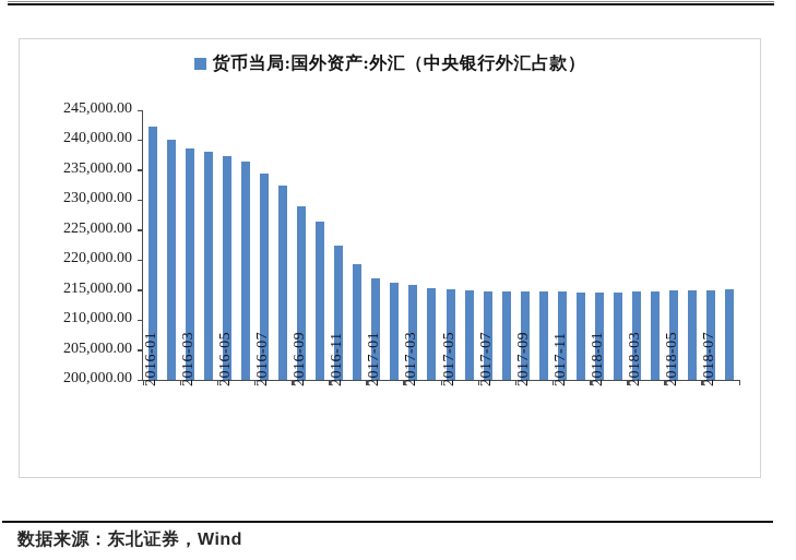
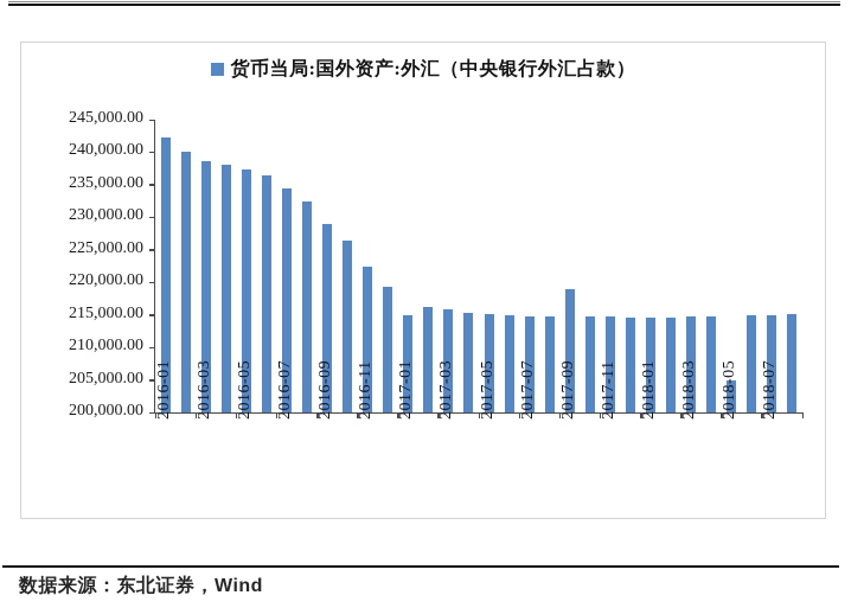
2017-01: 217000 -> 215000
2017-09: 215000 -> 219000
2018-05: 215000 -> 205000
